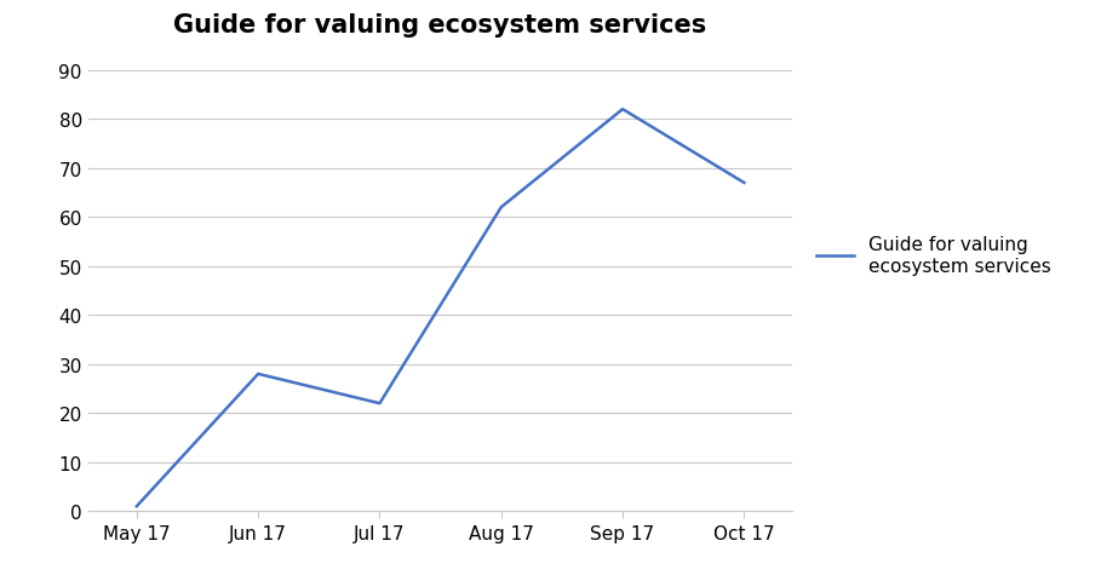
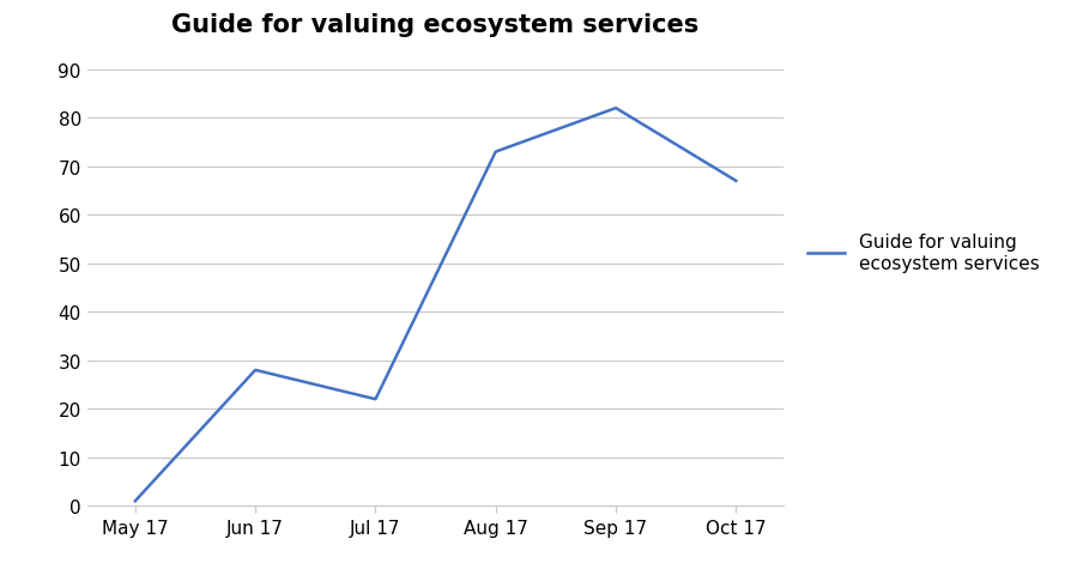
Aug 17: 62 -> 73
